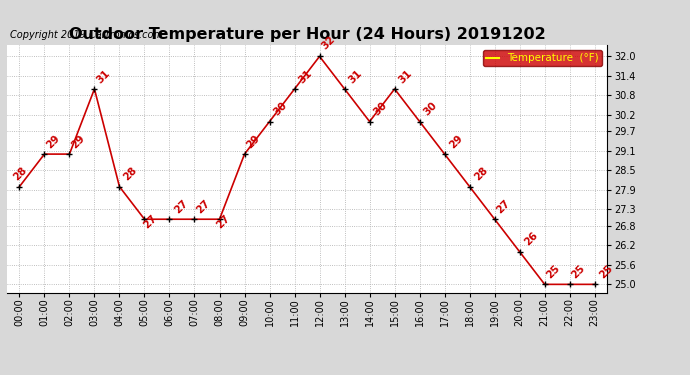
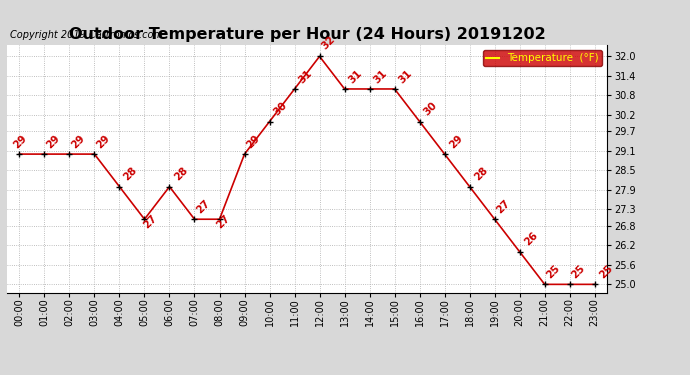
00:00: 28 -> 29
03:00: 31 -> 29
06:00: 27 -> 28
14:00: 30 -> 31
